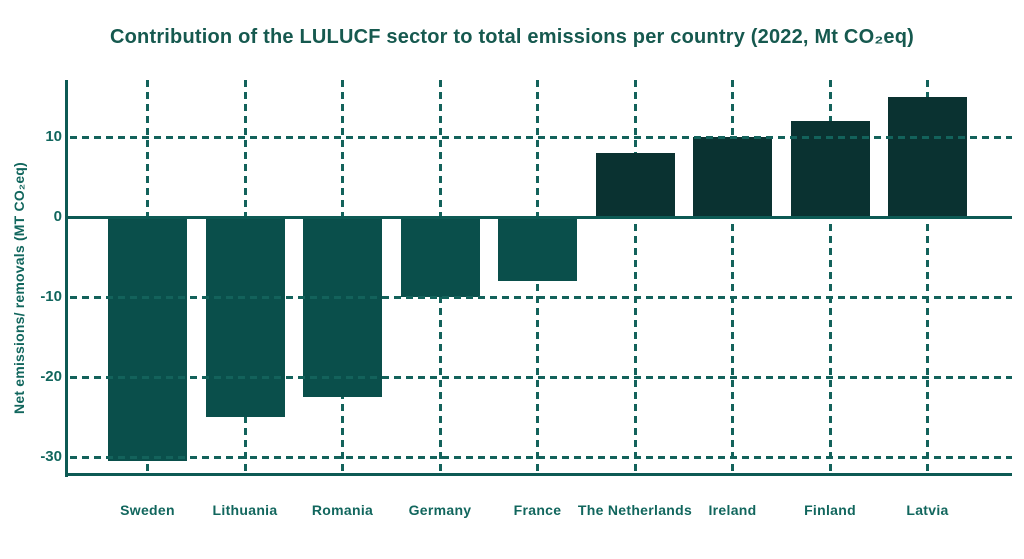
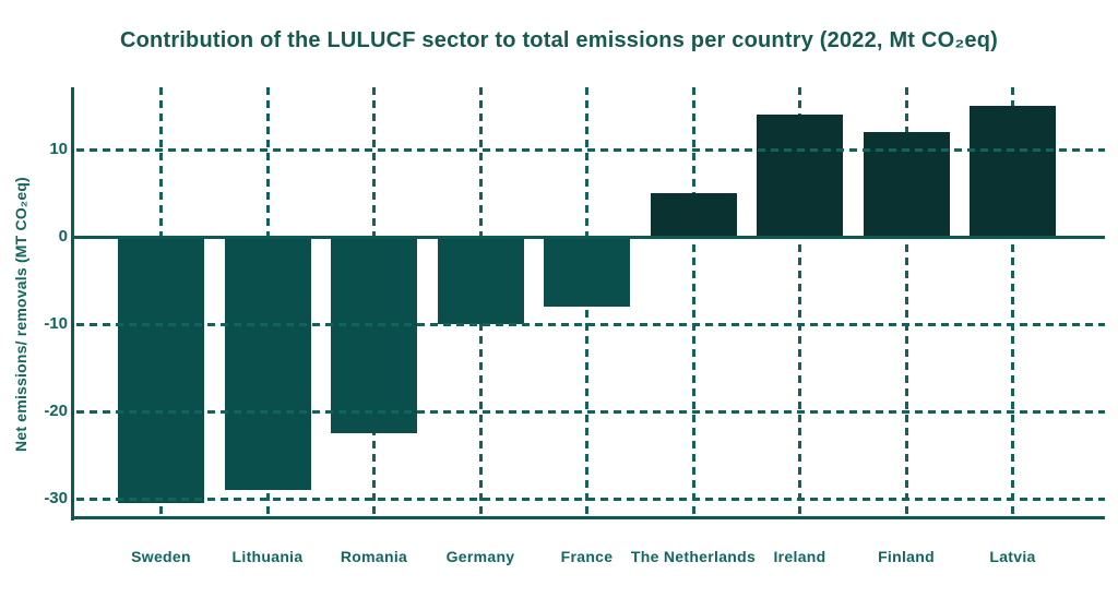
Lithuania: -25 -> -29
The Netherlands: 8 -> 5
Ireland: 10 -> 14
